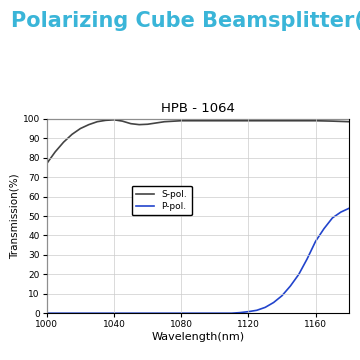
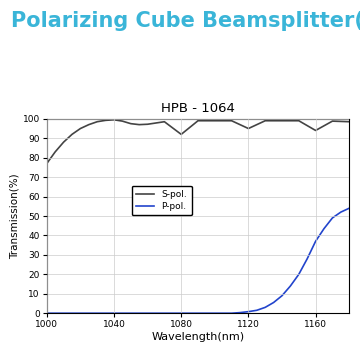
S-pol./1080: 99 -> 92
S-pol./1120: 99 -> 95
S-pol./1160: 99 -> 94
